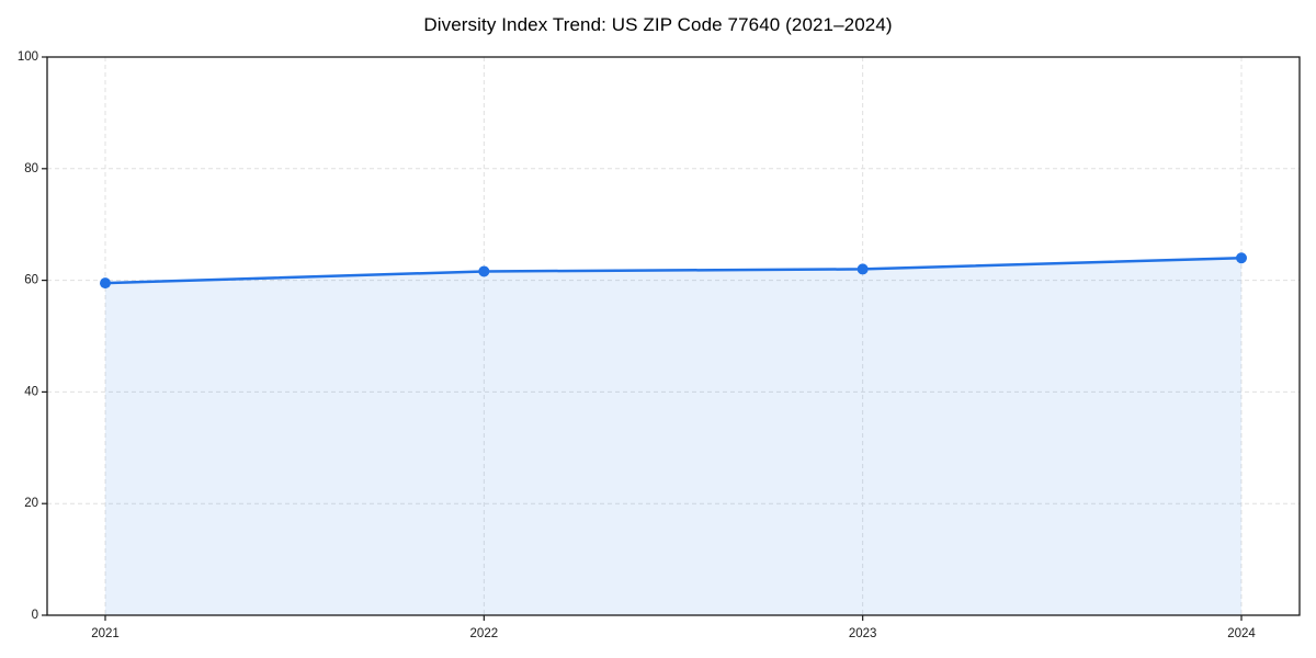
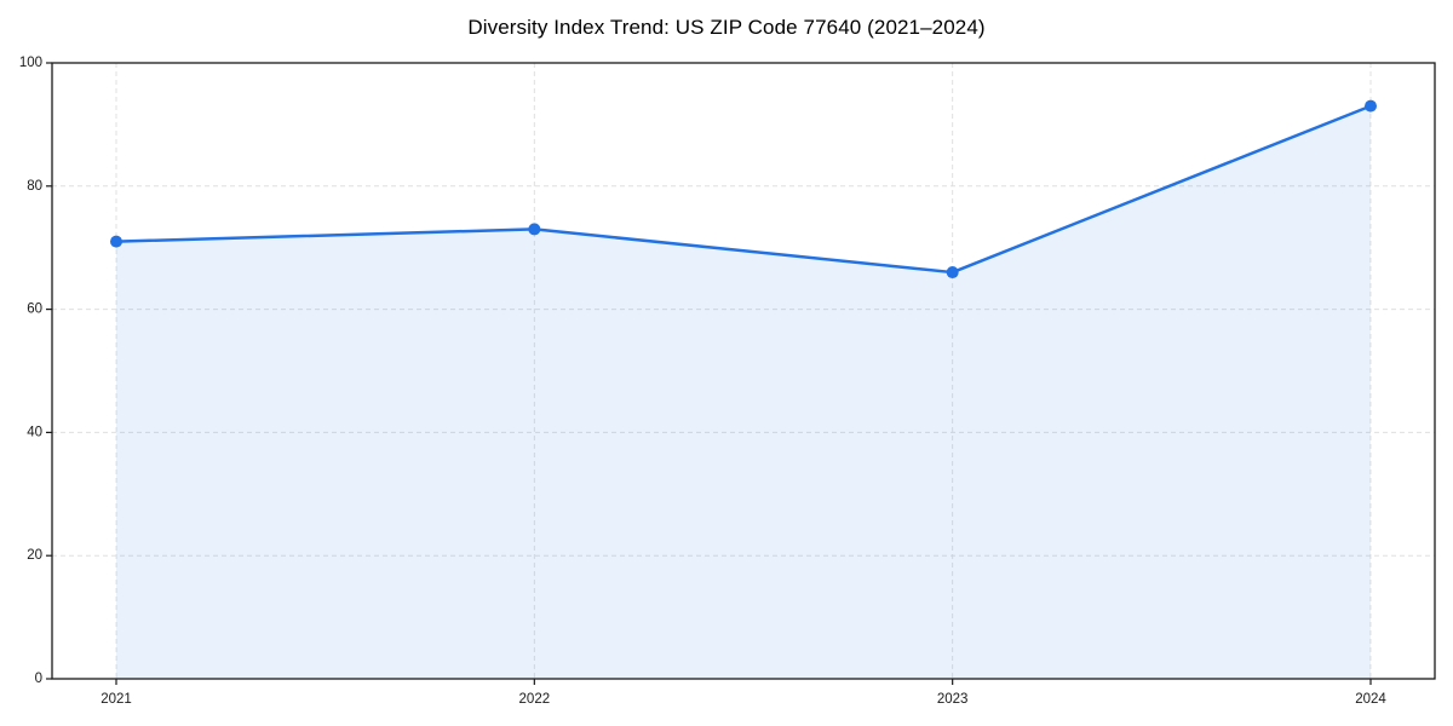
2021: 60 -> 71
2022: 62 -> 73
2023: 62 -> 66
2024: 64 -> 93
